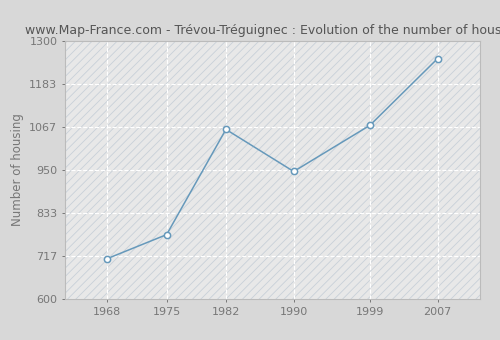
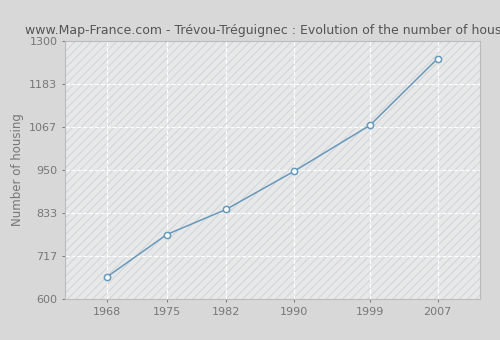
1968: 710 -> 661
1982: 1060 -> 843
